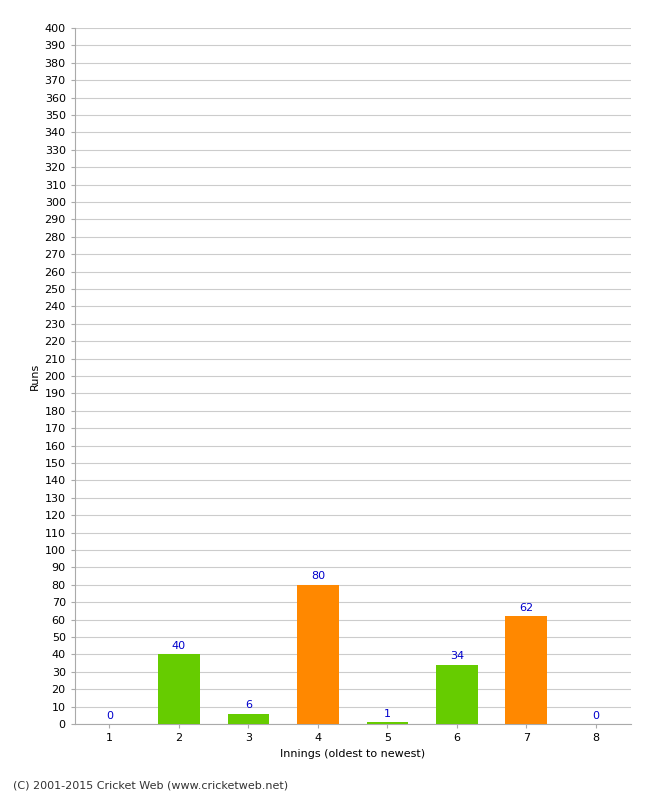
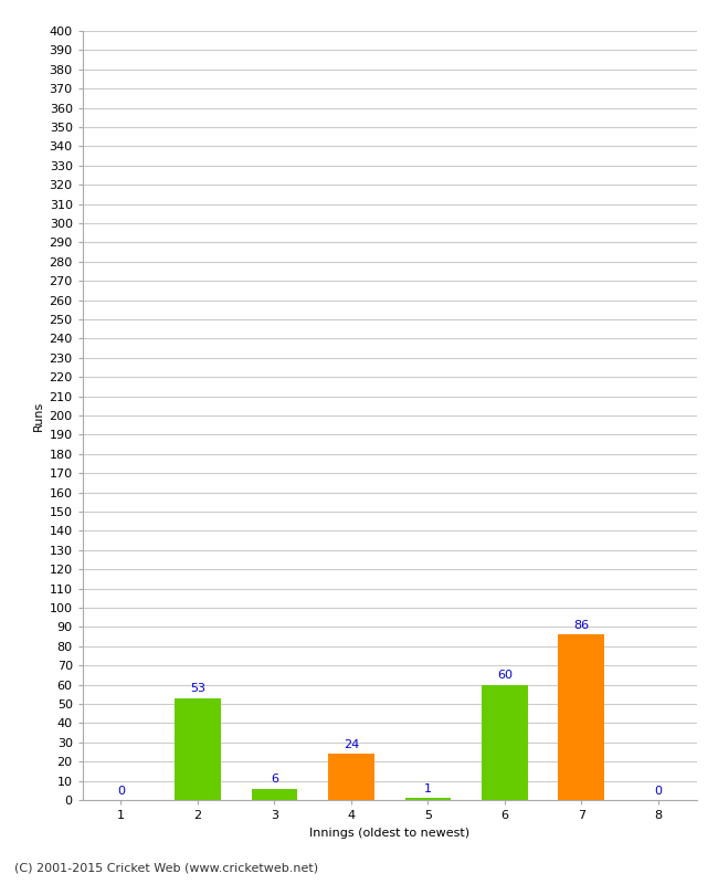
2: 40 -> 53
4: 80 -> 24
6: 34 -> 60
7: 62 -> 86
